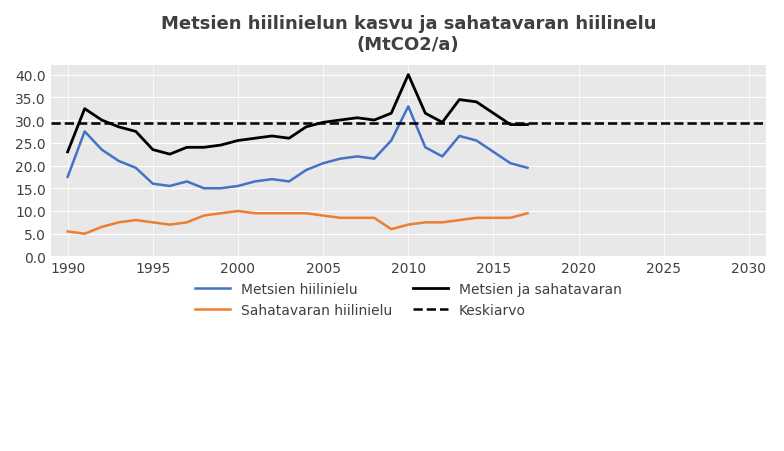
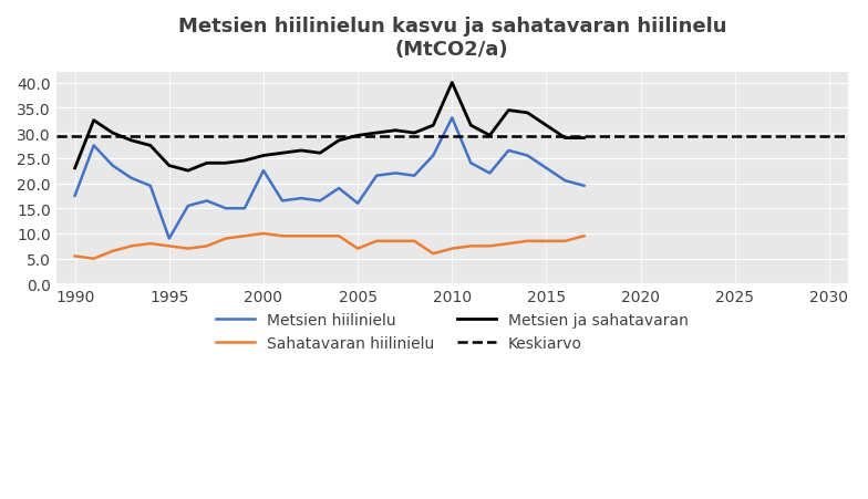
Metsien hiilinielu/1995: 16.0 -> 9.0
Metsien hiilinielu/2000: 15.5 -> 22.5
Metsien hiilinielu/2005: 20.5 -> 16.0
Sahatavaran hiilinielu/2005: 9.0 -> 7.0
